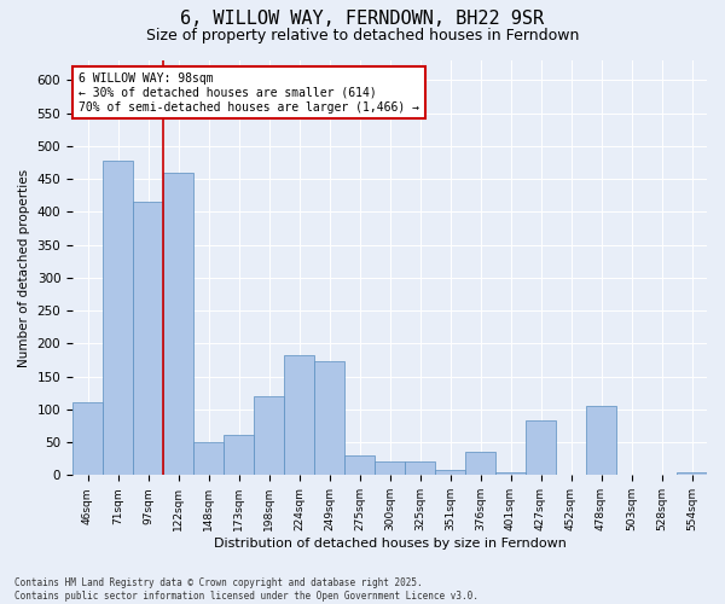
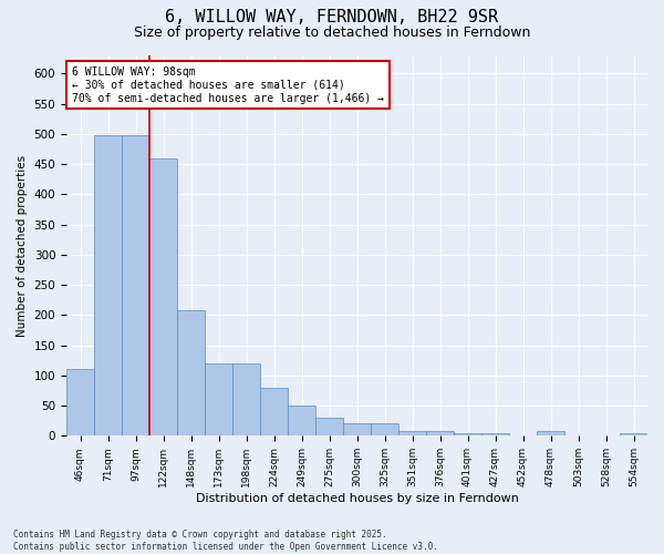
71sqm: 478 -> 497
97sqm: 416 -> 497
148sqm: 50 -> 208
173sqm: 62 -> 120
224sqm: 182 -> 80
249sqm: 174 -> 50
376sqm: 36 -> 8
427sqm: 84 -> 5
478sqm: 106 -> 8
